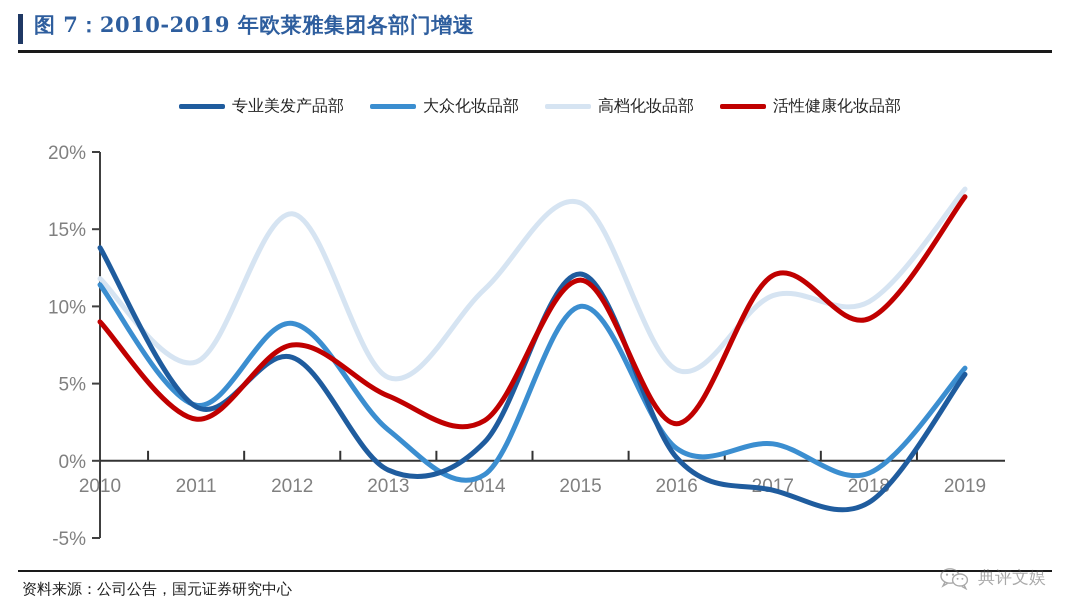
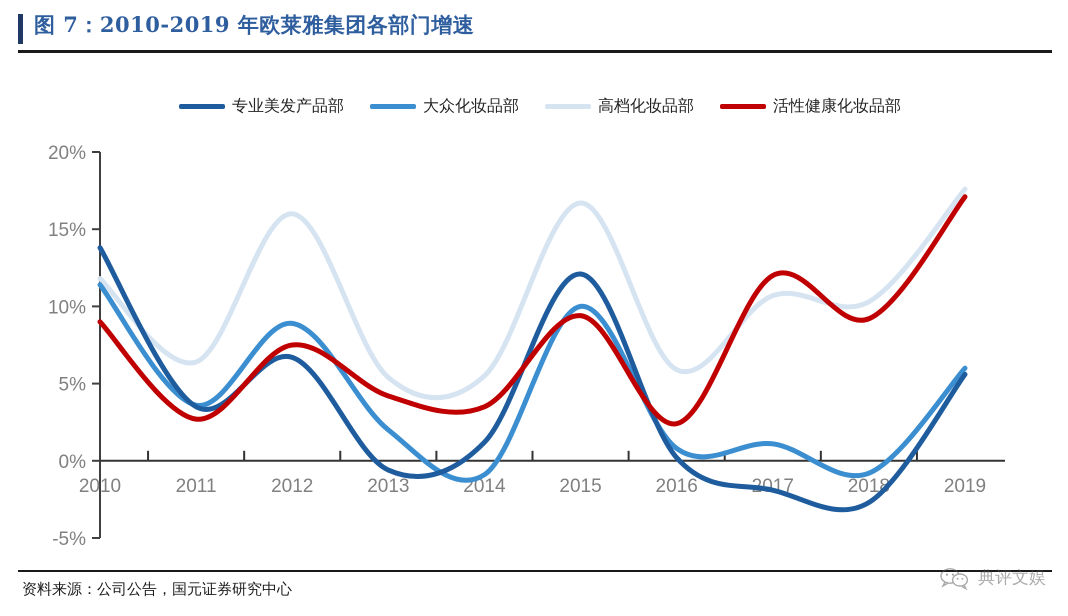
高档化妆品部/2014: 11.1% -> 5.5%
活性健康化妆品部/2014: 2.6% -> 3.5%
活性健康化妆品部/2015: 11.7% -> 9.4%
